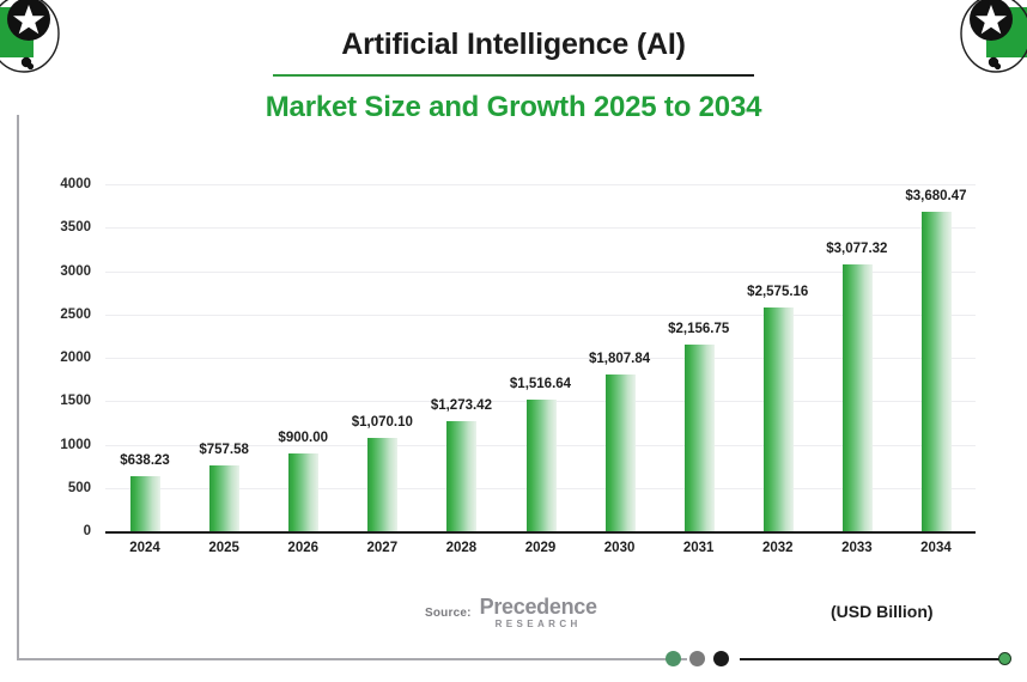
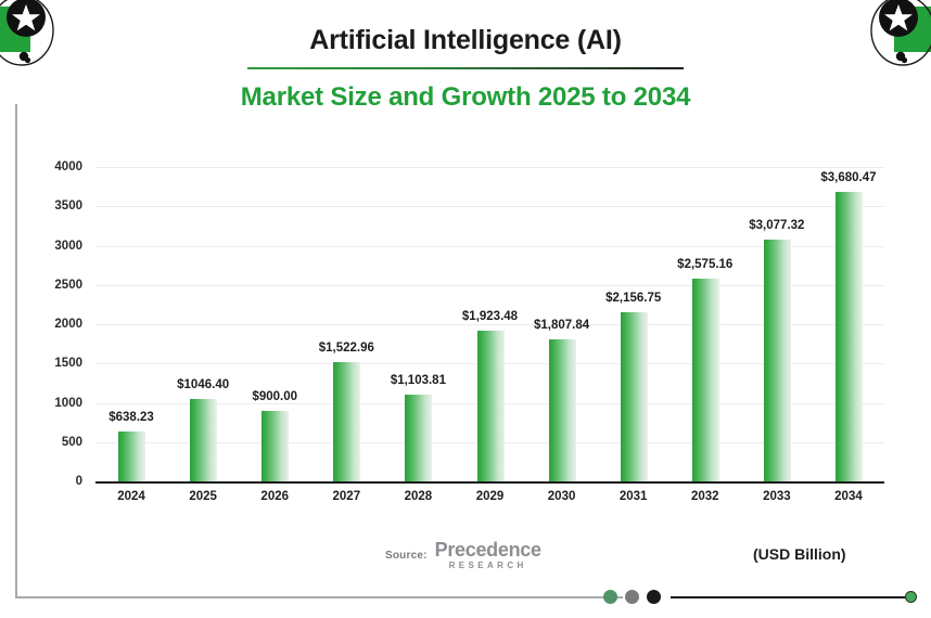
2025: $757.58 -> $1046.40
2027: $1,070.10 -> $1,522.96
2028: $1,273.42 -> $1,103.81
2029: $1,516.64 -> $1,923.48
